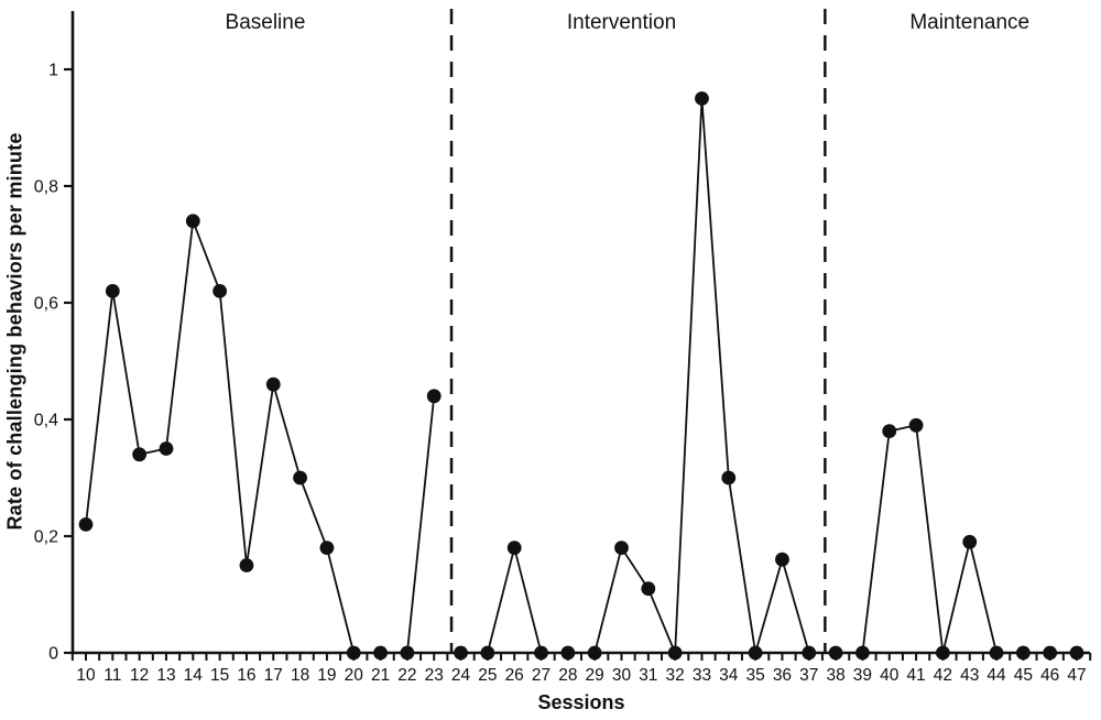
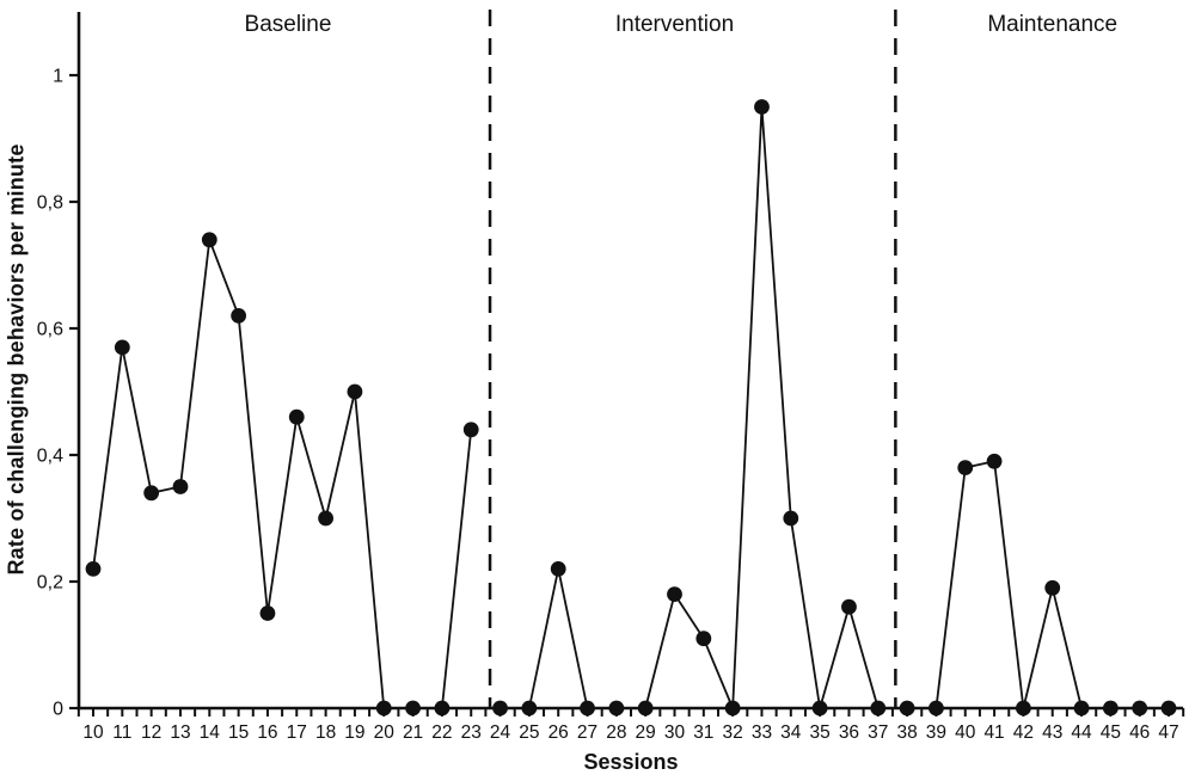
11: 0,62 -> 0,57
19: 0,18 -> 0,50
26: 0,18 -> 0,22
